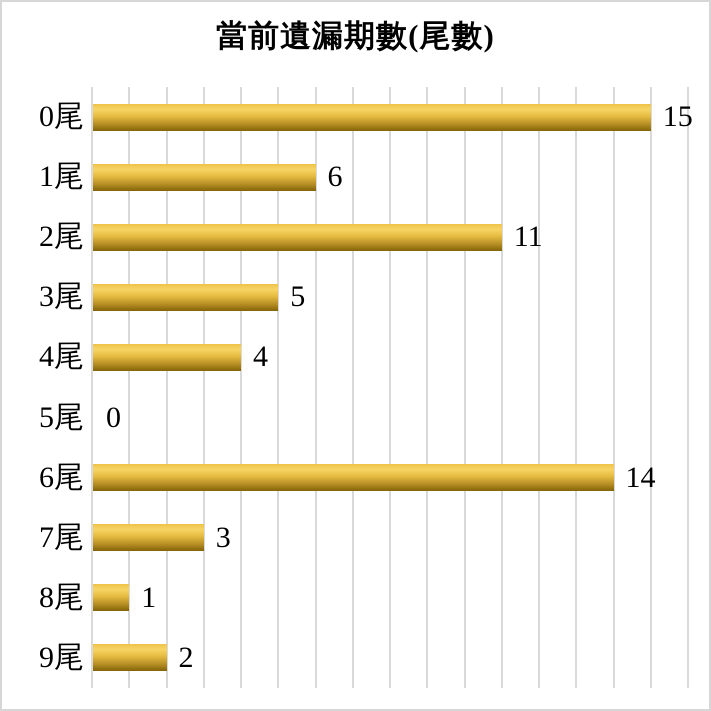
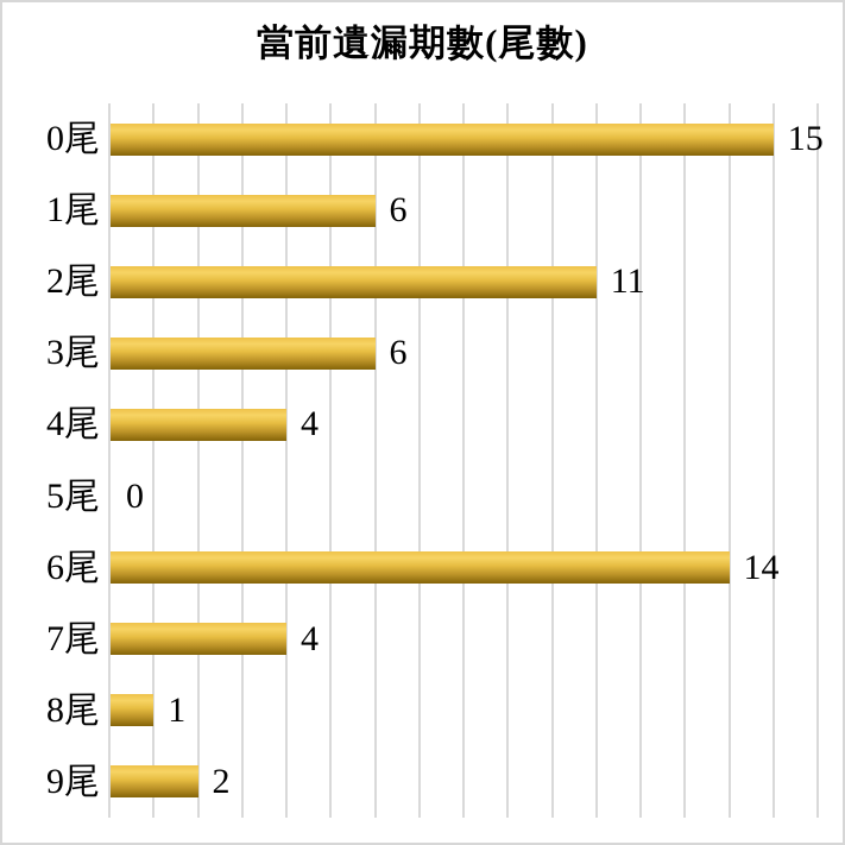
3尾: 5 -> 6
7尾: 3 -> 4
